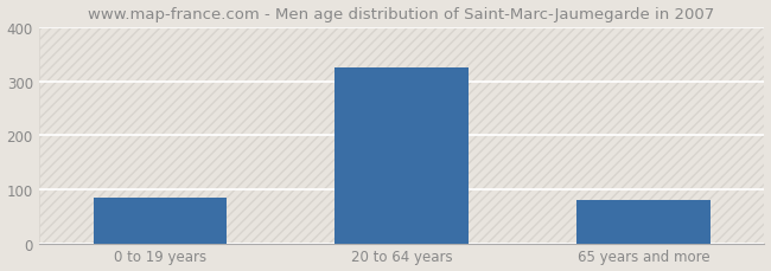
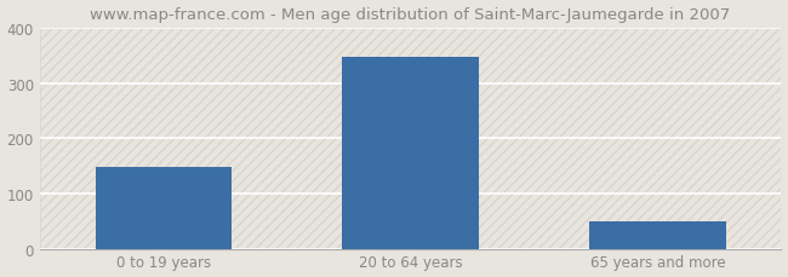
0 to 19 years: 85 -> 148
20 to 64 years: 325 -> 348
65 years and more: 80 -> 50
